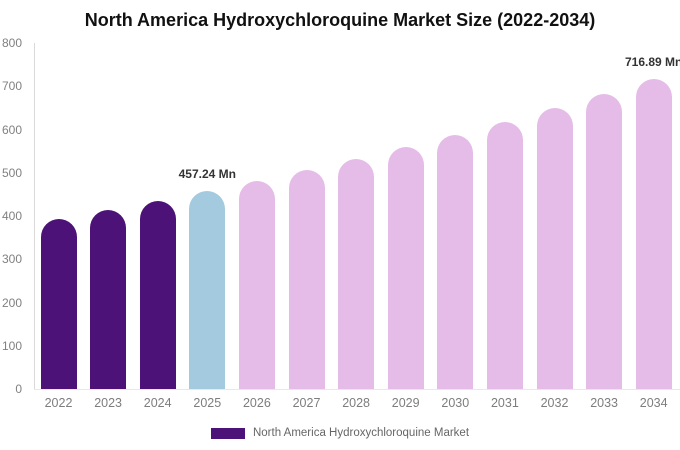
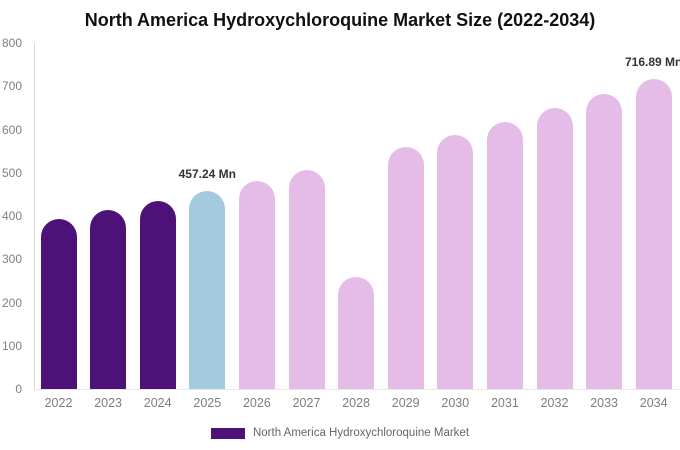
2028: 530 -> 260
